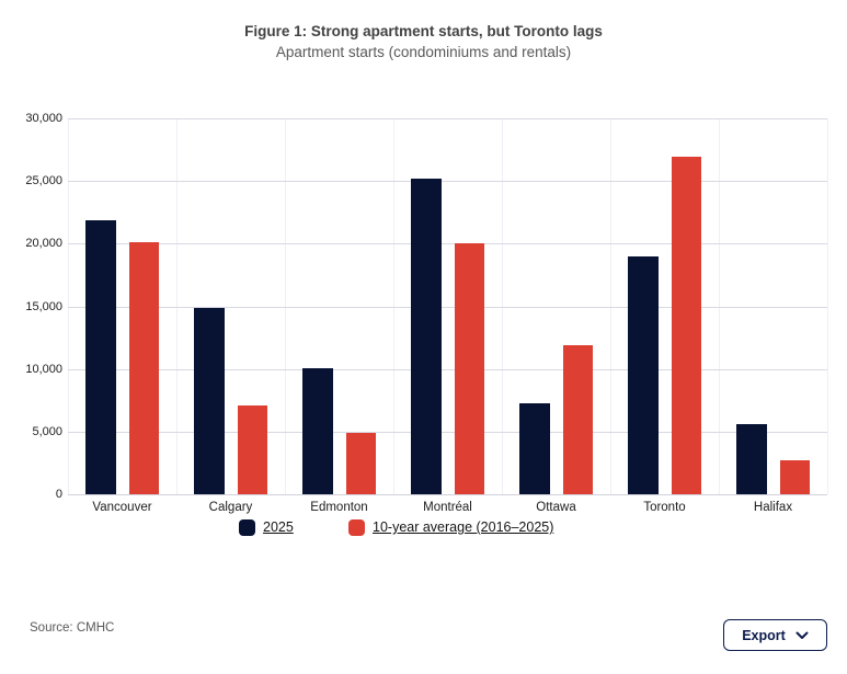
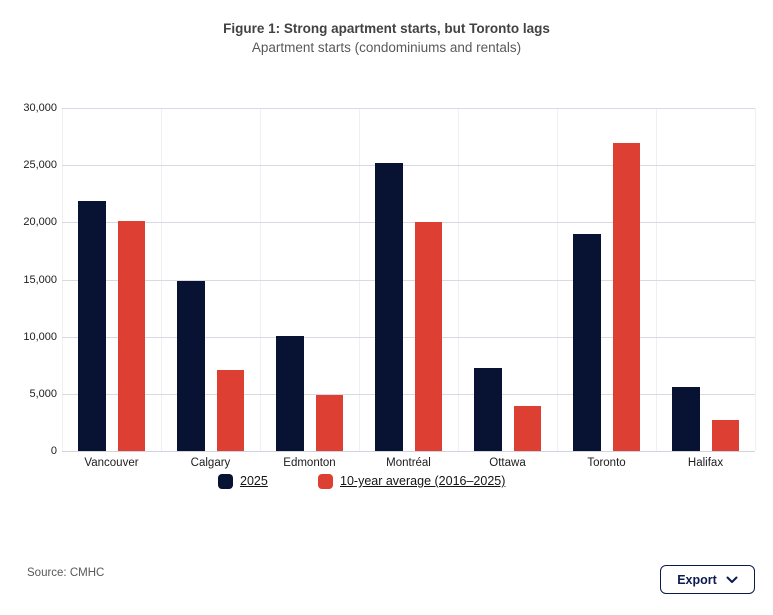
10-year average (2016–2025)/Ottawa: 11900 -> 3900
